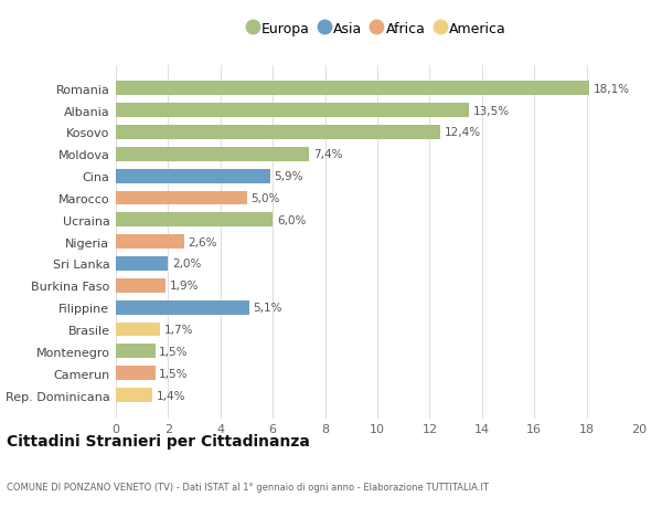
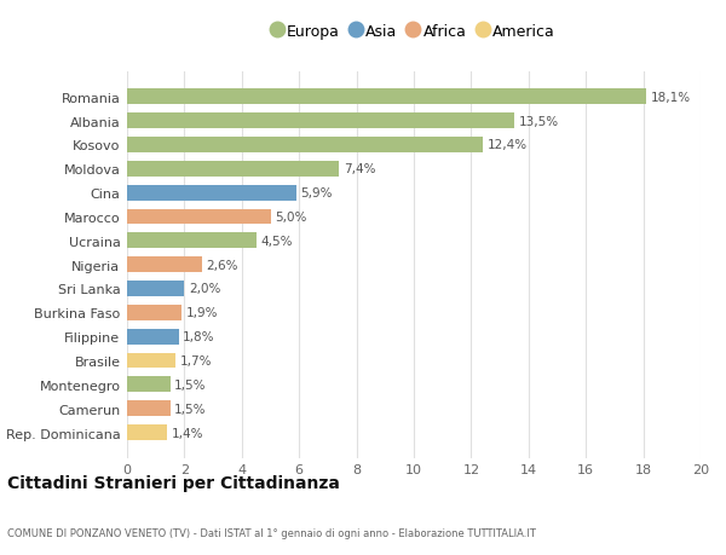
Ucraina: 6,0% -> 4,5%
Filippine: 5,1% -> 1,8%
